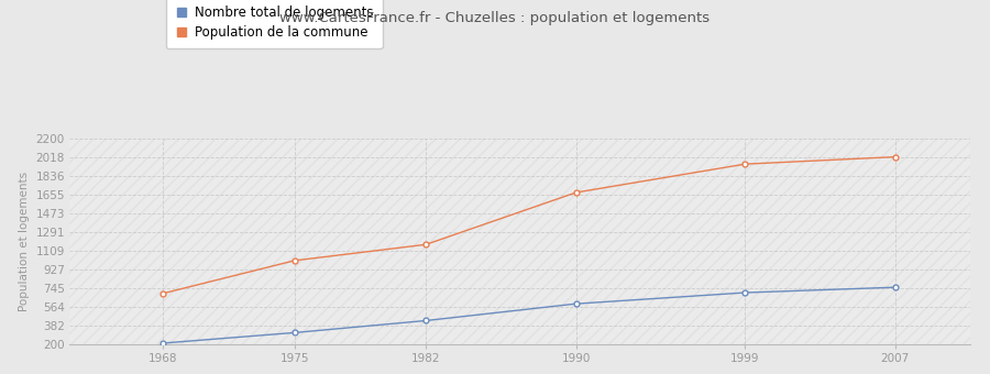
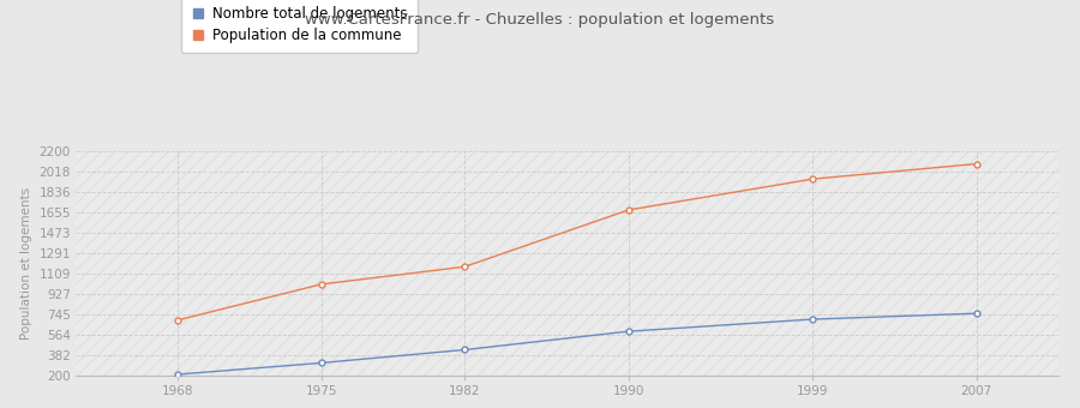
Population de la commune/2007: 2020 -> 2080
